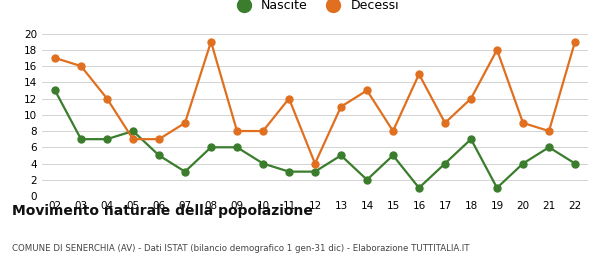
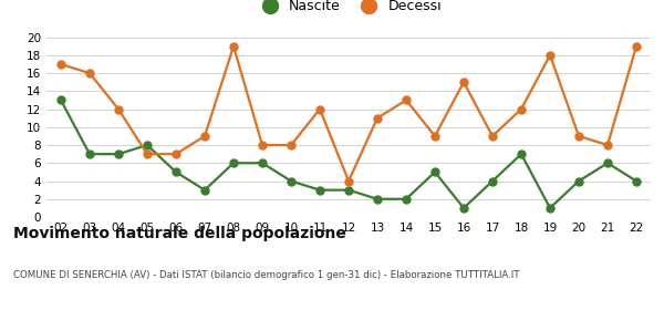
Nascite/13: 5 -> 2
Decessi/15: 8 -> 9
